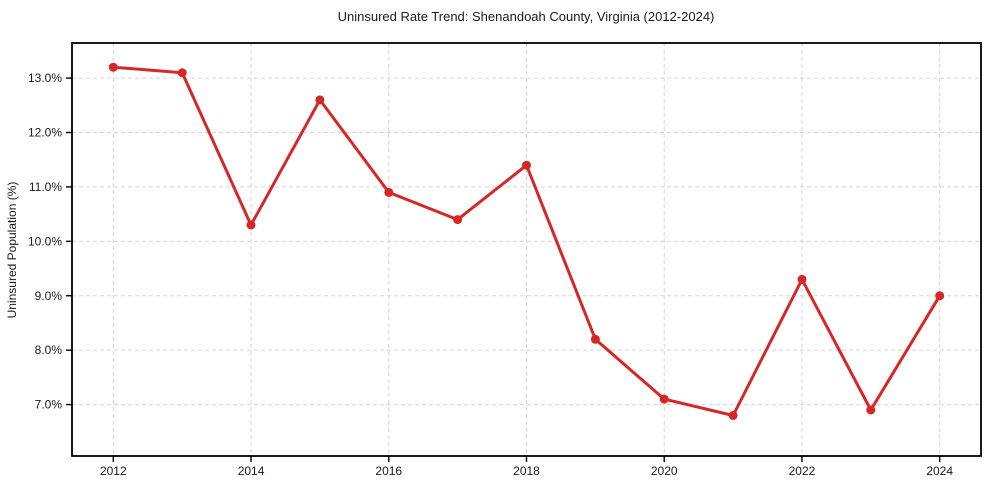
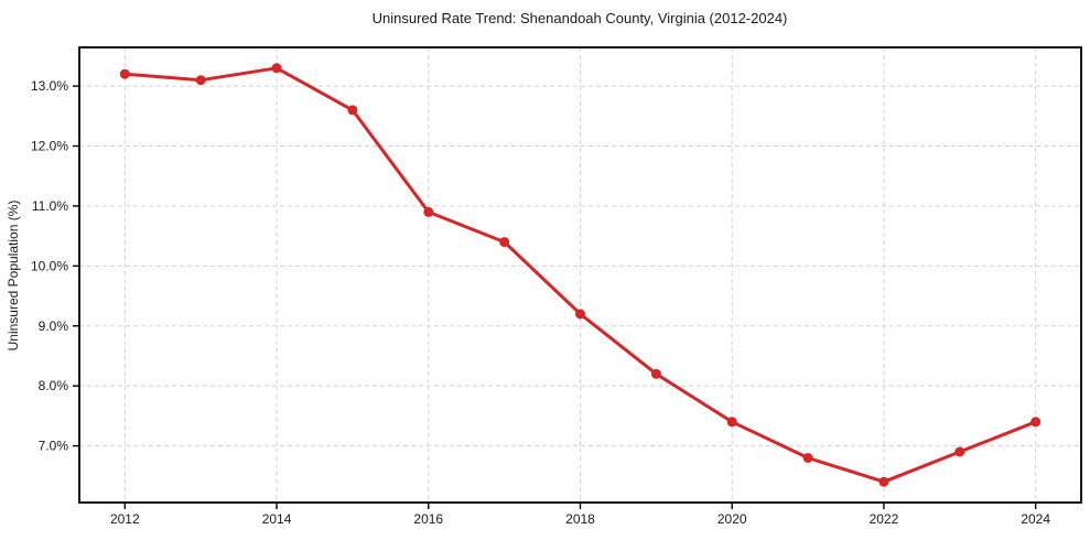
2014: 10.3% -> 13.3%
2018: 11.4% -> 9.2%
2020: 7.1% -> 7.4%
2022: 9.3% -> 6.4%
2024: 9.0% -> 7.4%
